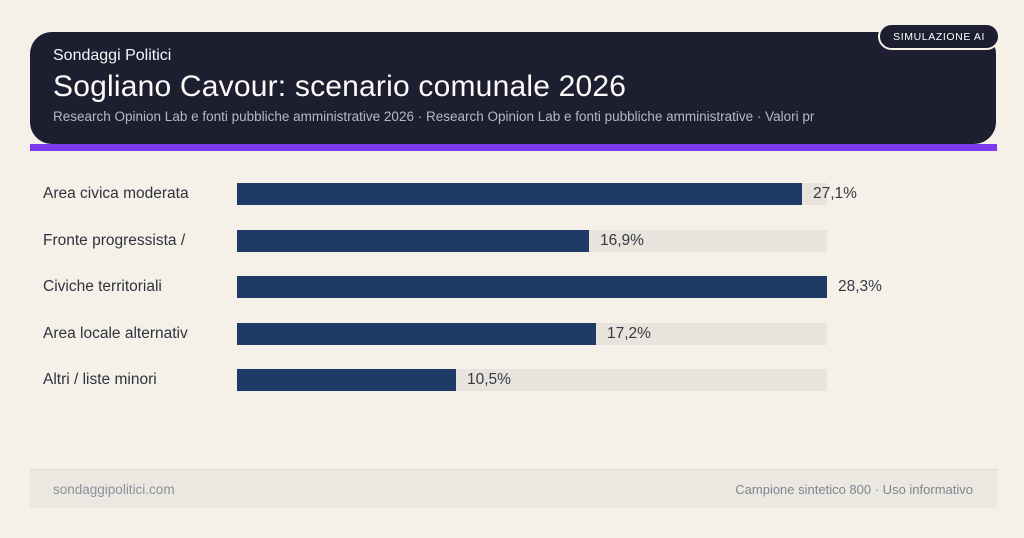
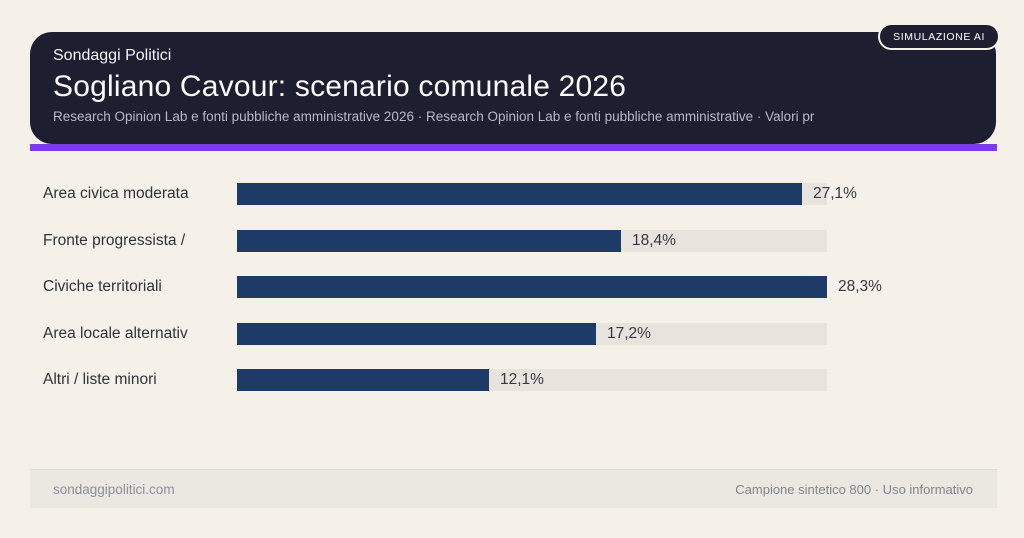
Fronte progressista /: 16,9% -> 18,4%
Altri / liste minori: 10,5% -> 12,1%
